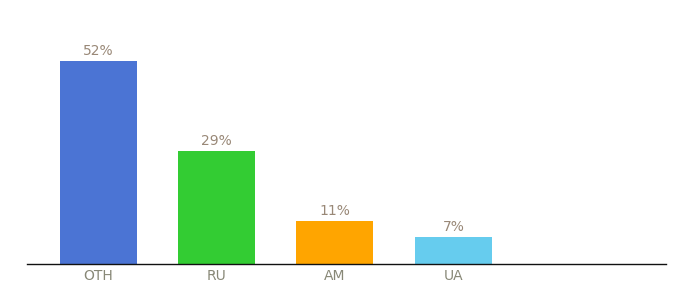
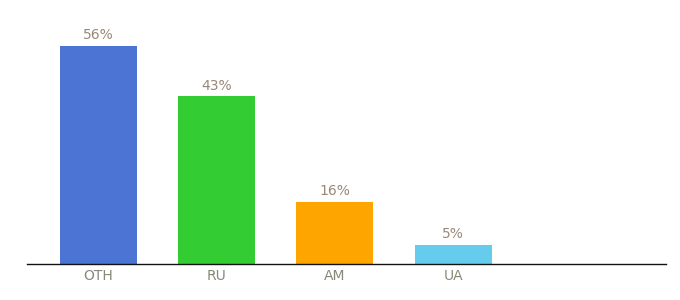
OTH: 52% -> 56%
RU: 29% -> 43%
AM: 11% -> 16%
UA: 7% -> 5%
